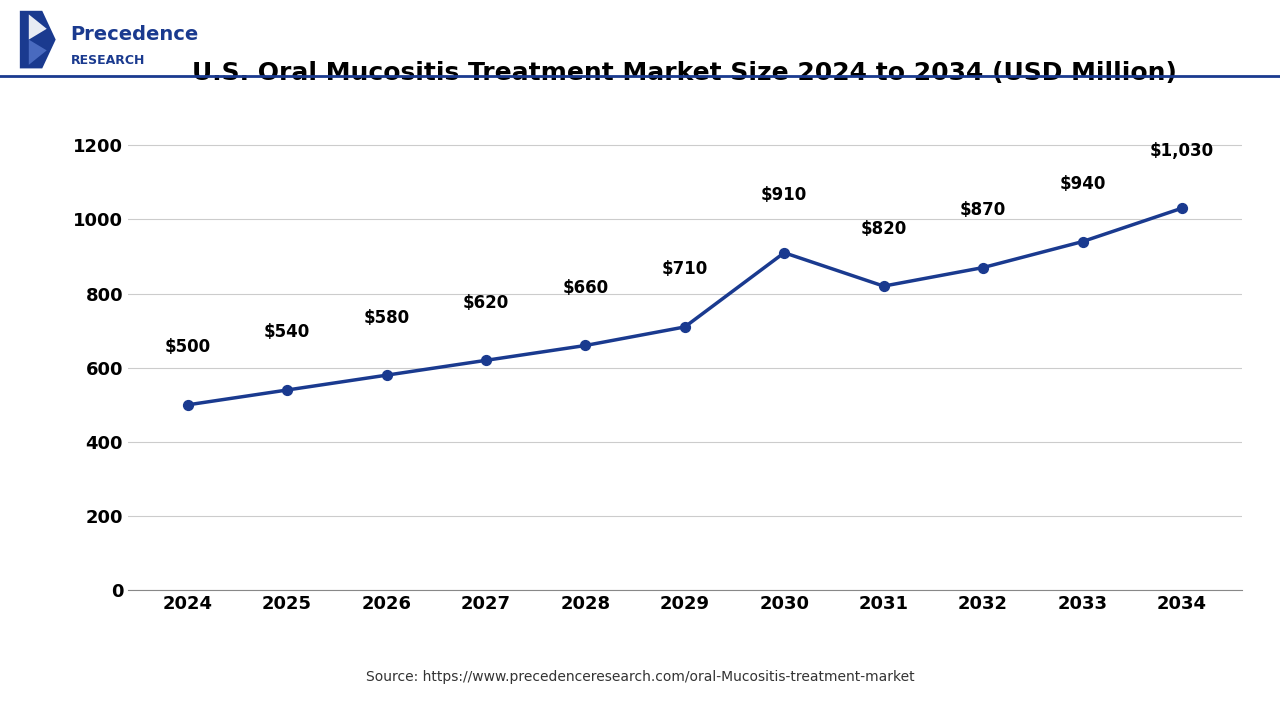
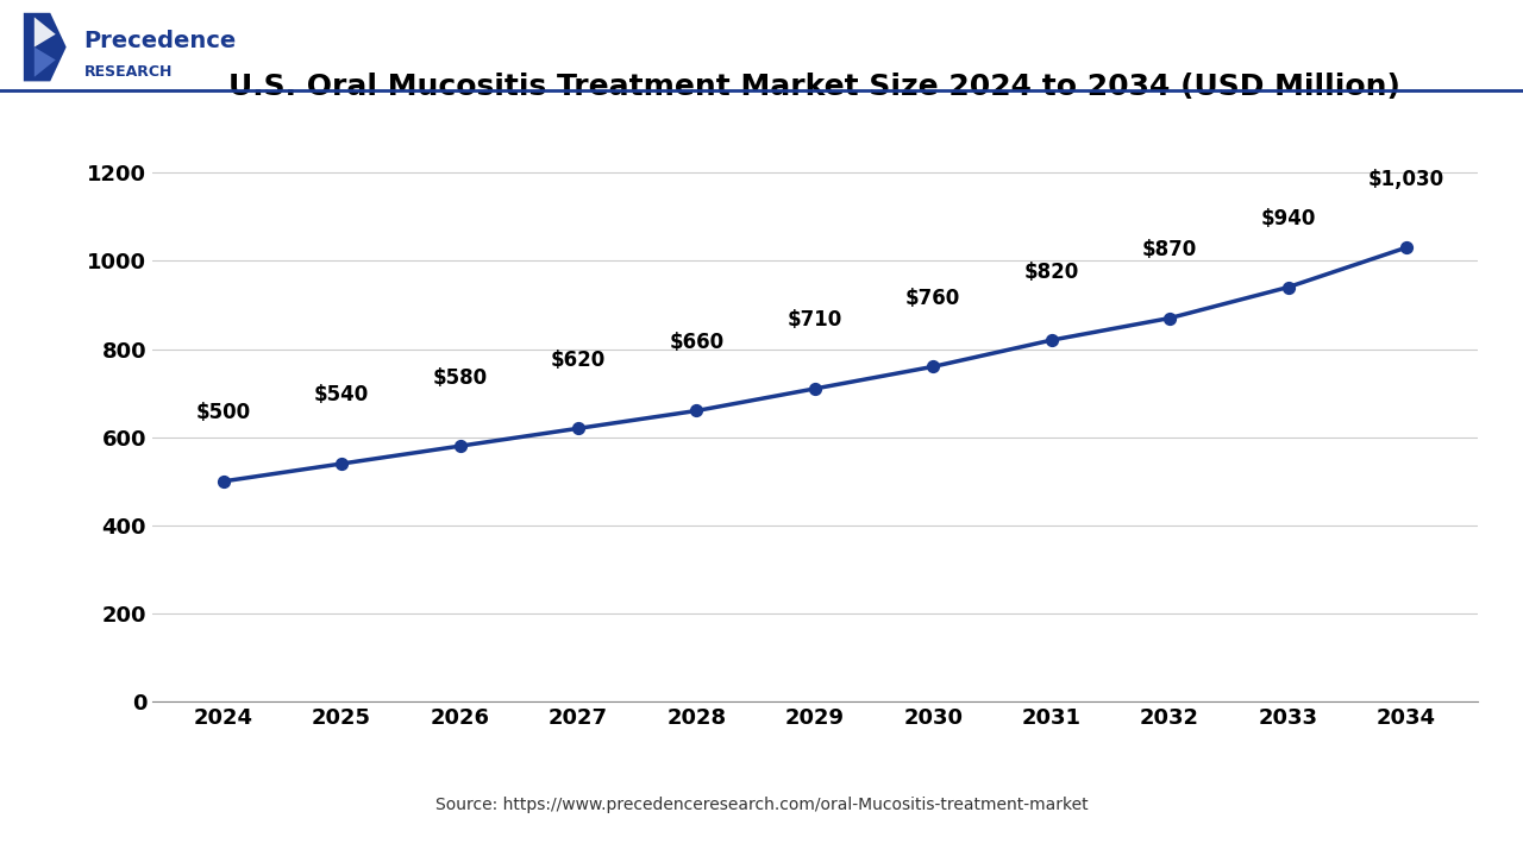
2030: $910 -> $760
